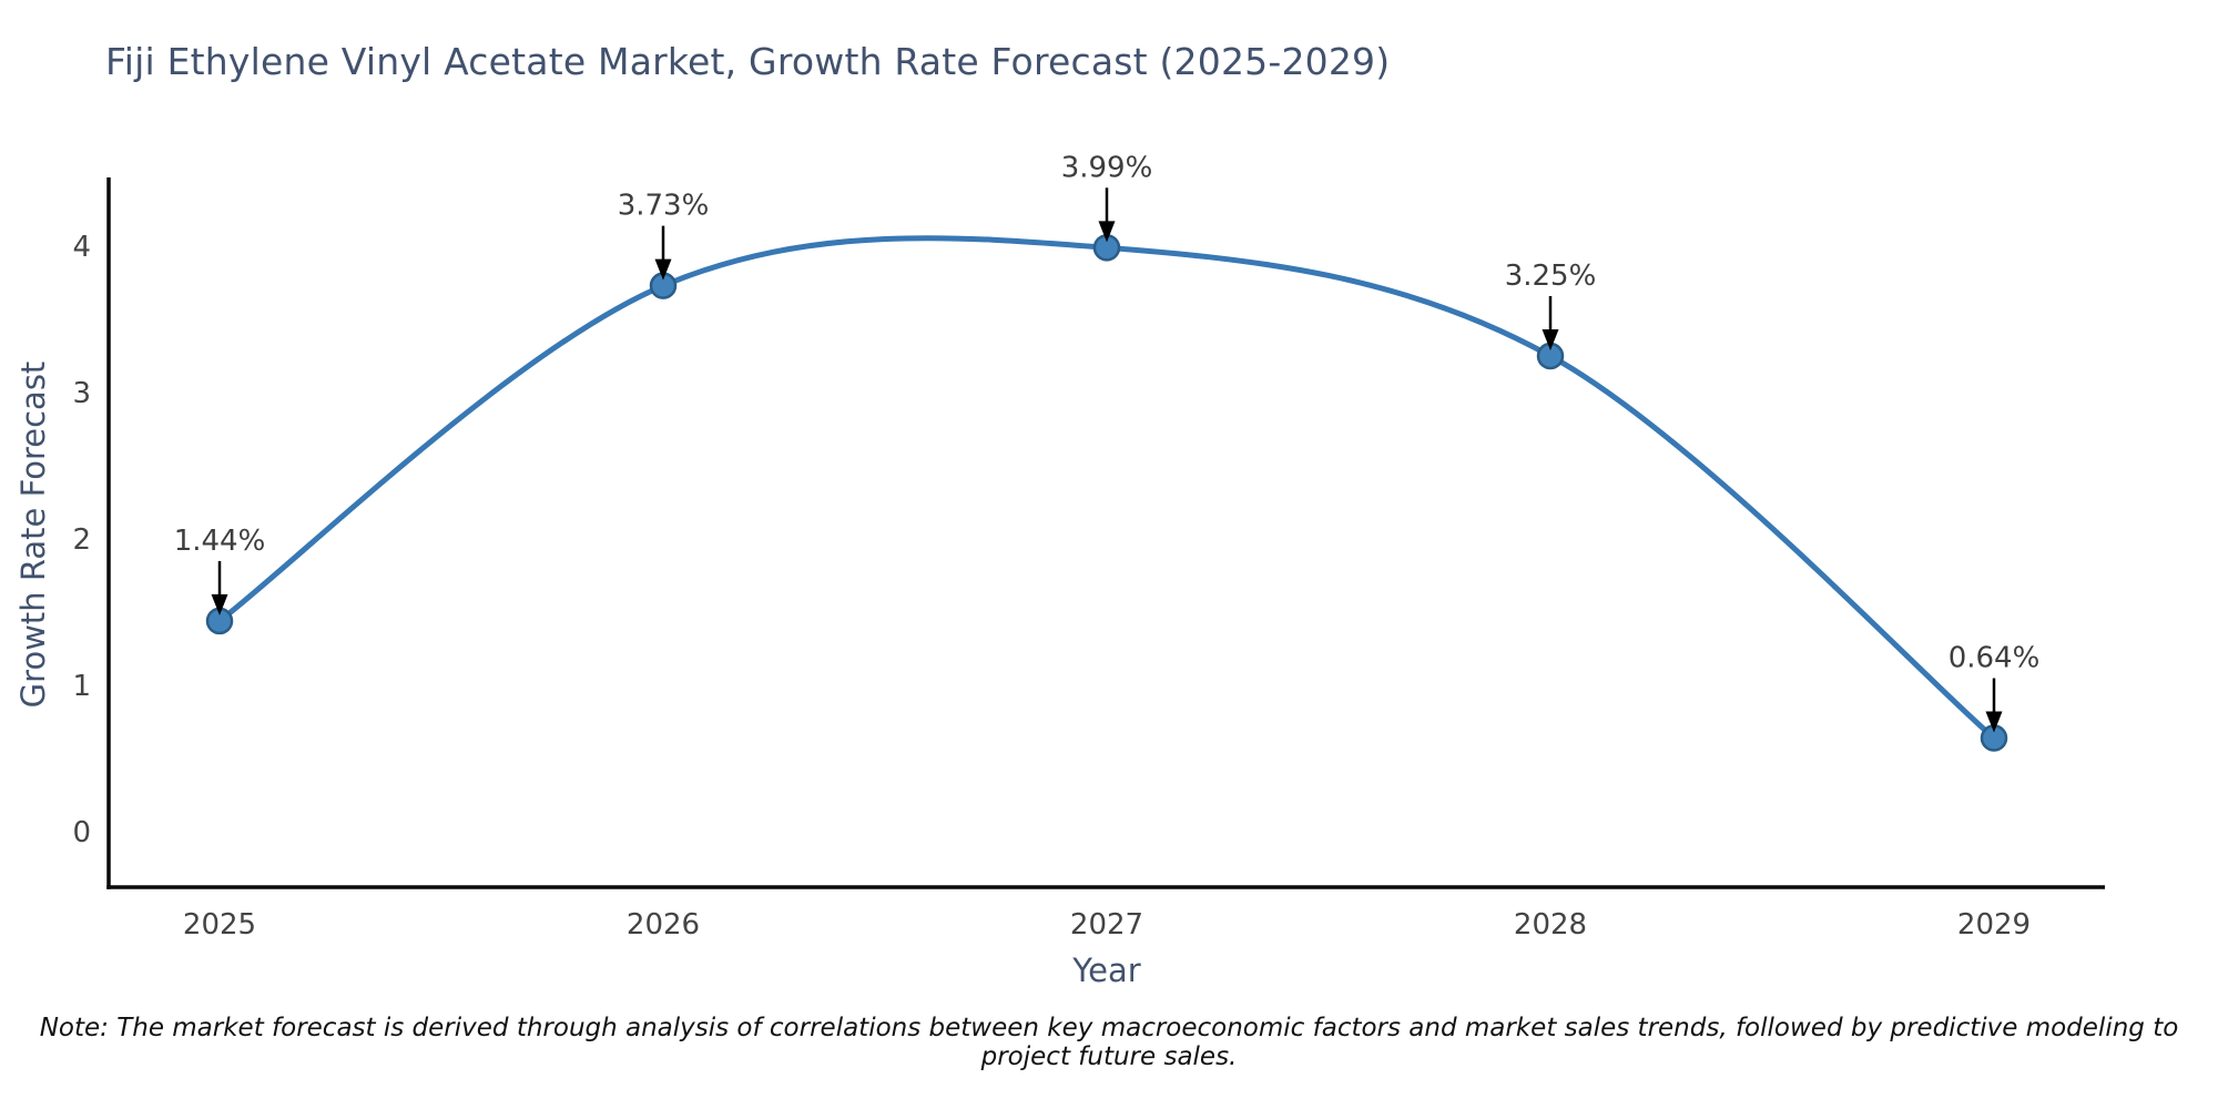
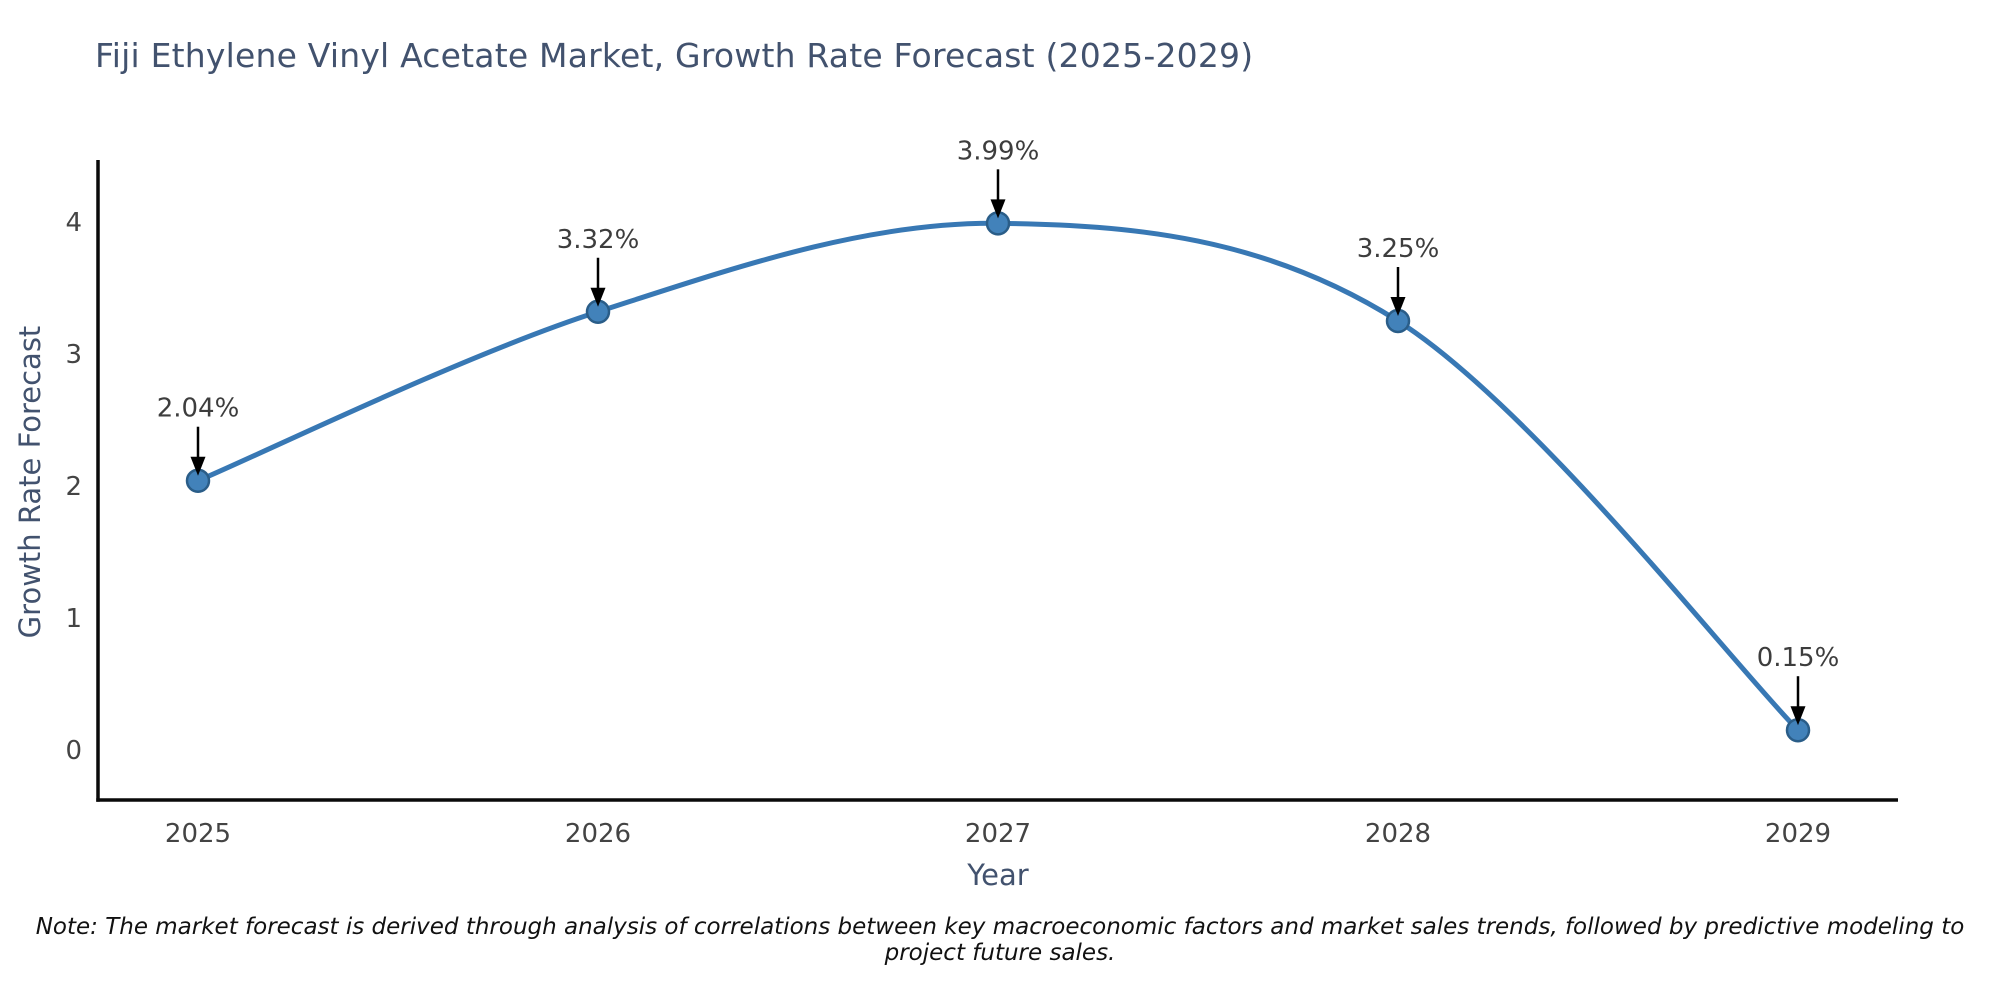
2025: 1.44% -> 2.04%
2026: 3.73% -> 3.32%
2029: 0.64% -> 0.15%
